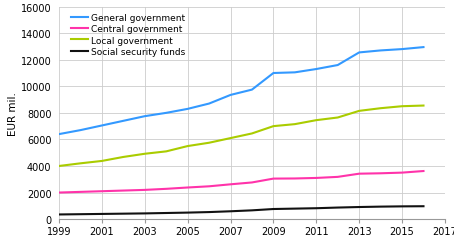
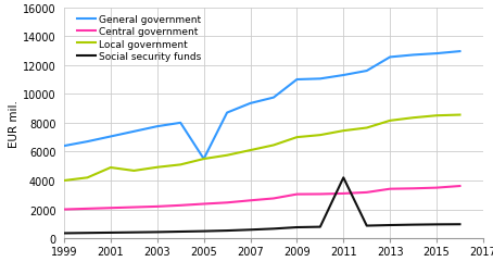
Local government/2001: 4400 -> 4900
General government/2005: 8300 -> 5500
Social security funds/2011: 800 -> 4200
